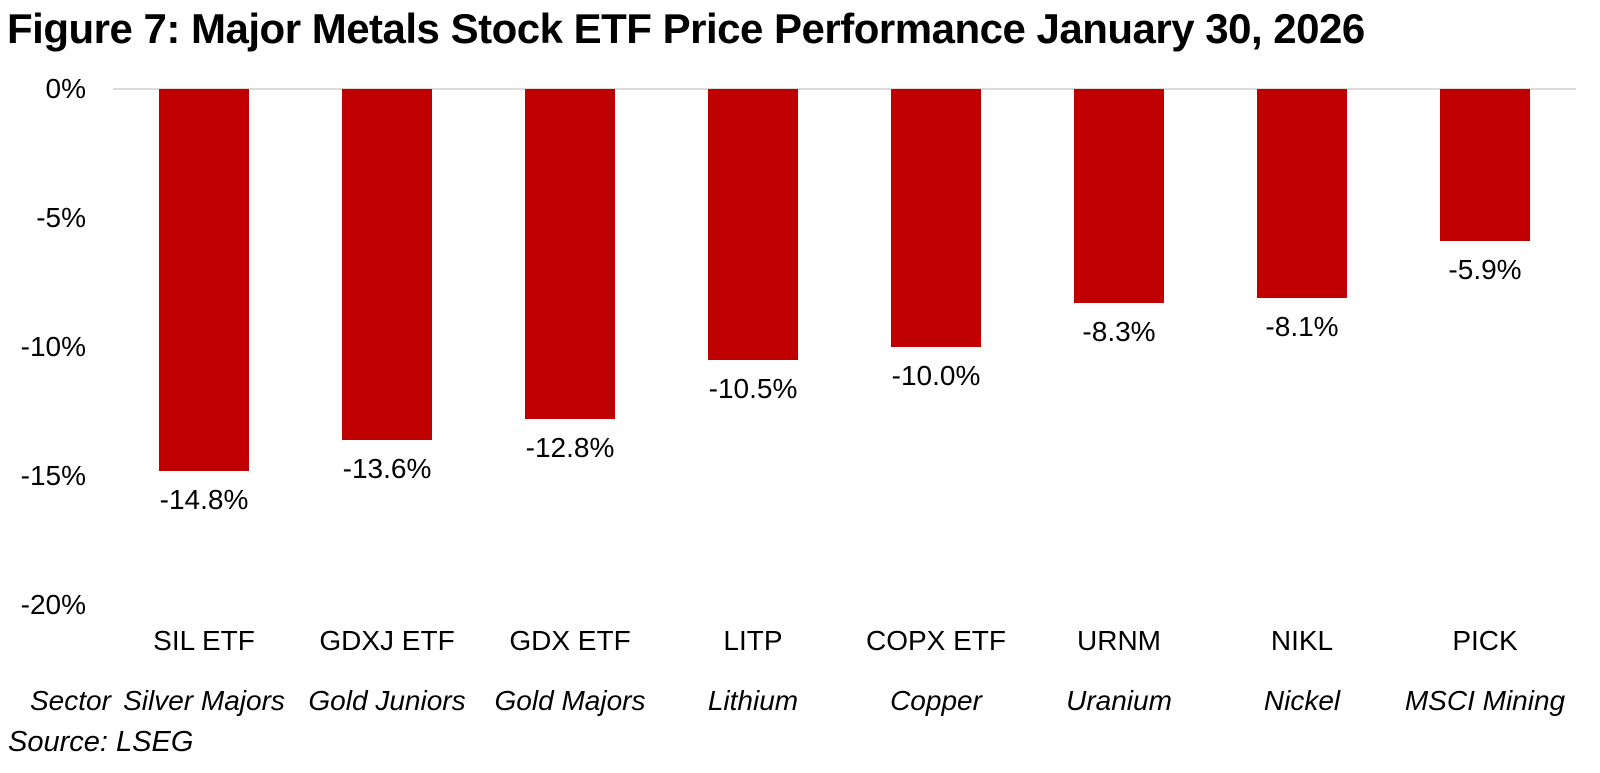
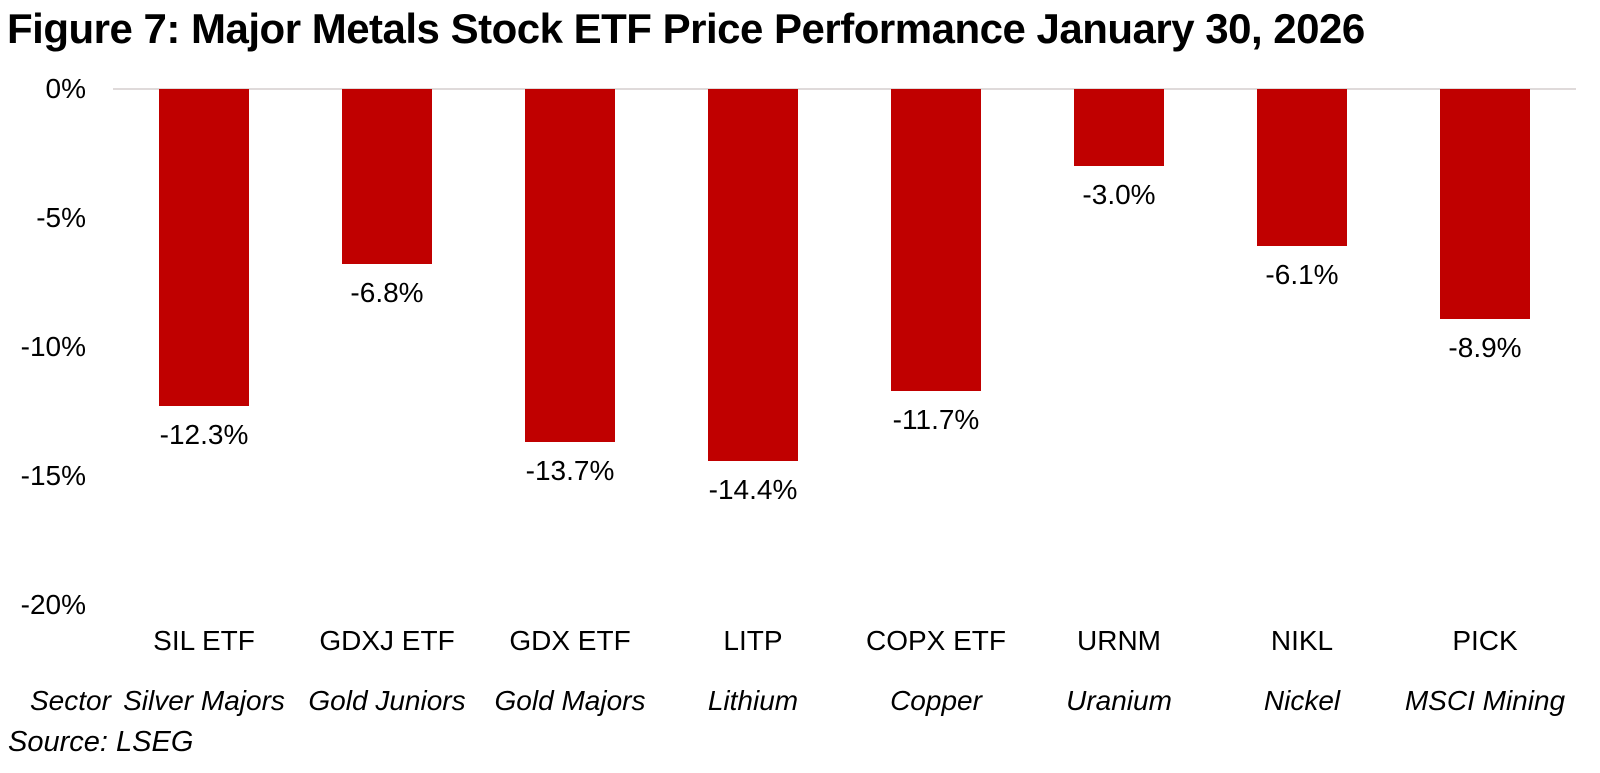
SIL ETF: -14.8% -> -12.3%
GDXJ ETF: -13.6% -> -6.8%
GDX ETF: -12.8% -> -13.7%
LITP: -10.5% -> -14.4%
COPX ETF: -10.0% -> -11.7%
URNM: -8.3% -> -3.0%
NIKL: -8.1% -> -6.1%
PICK: -5.9% -> -8.9%
